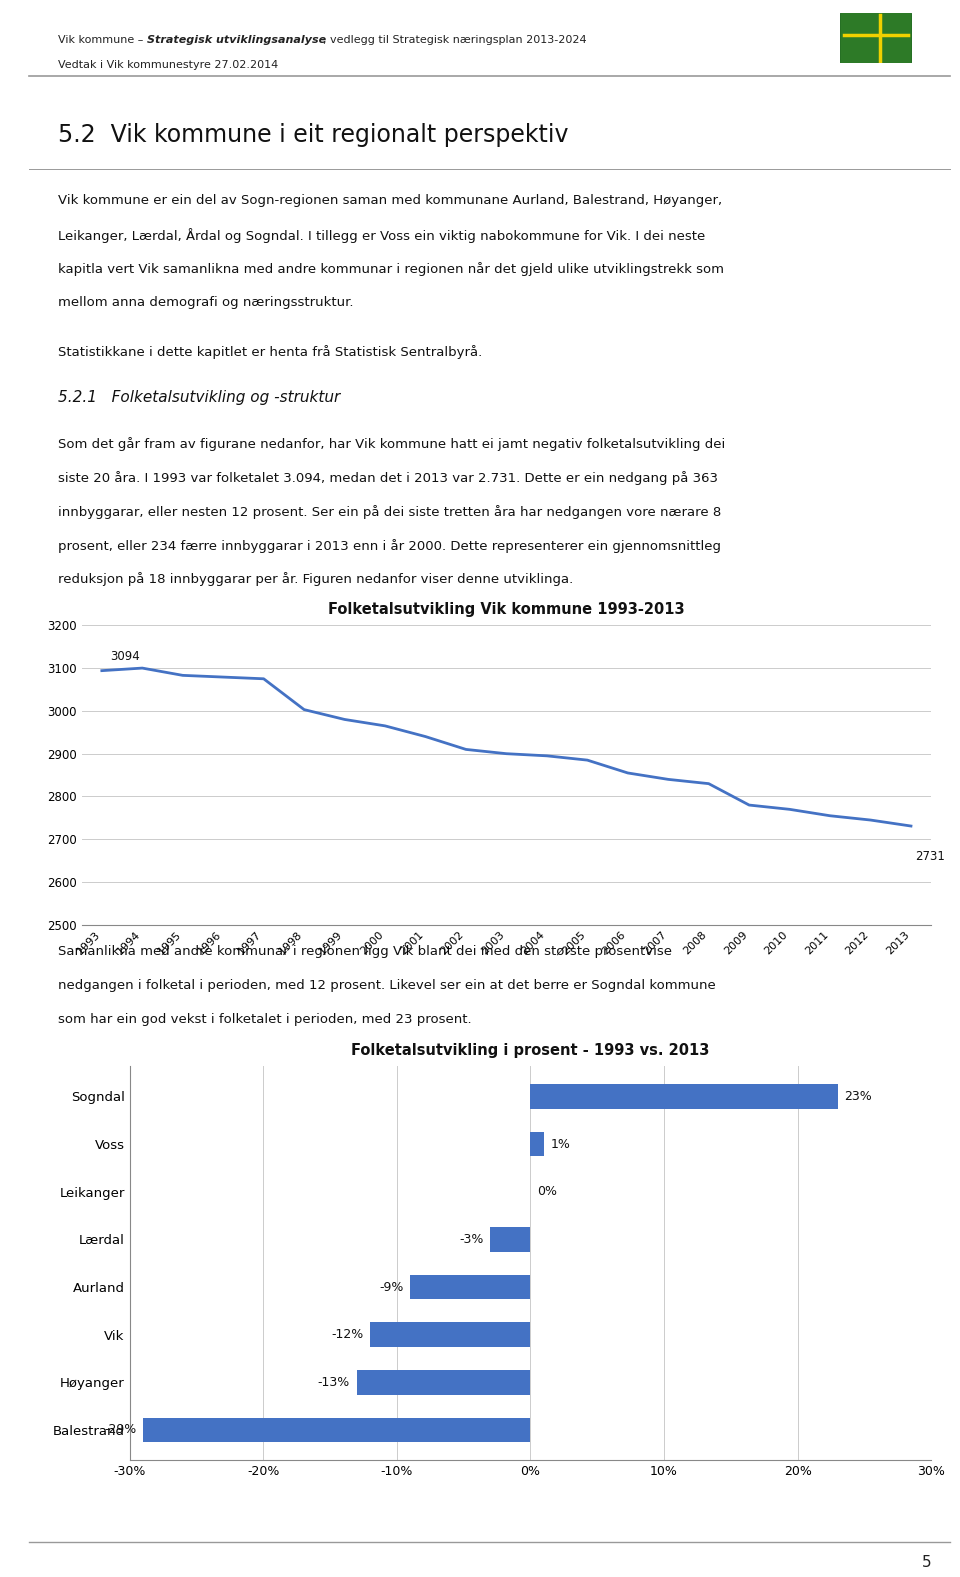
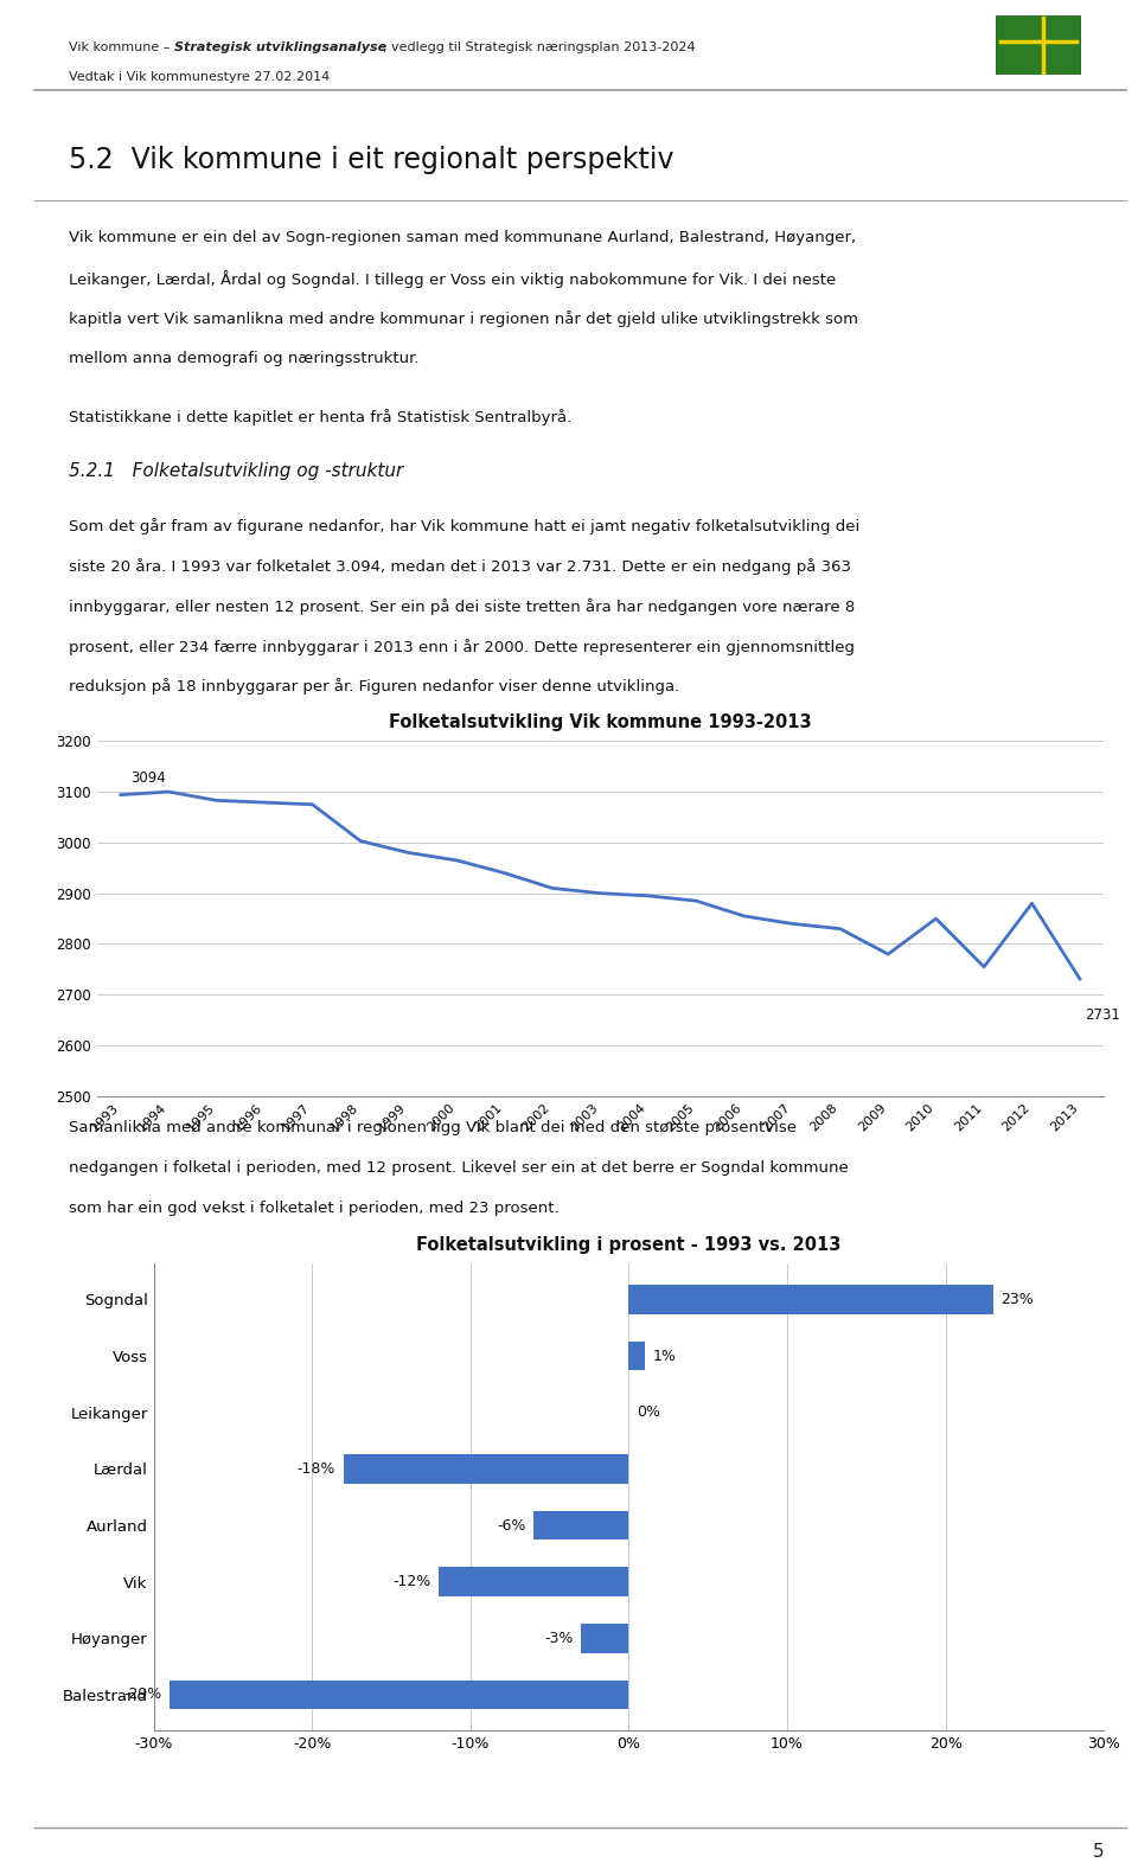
Folketalsutvikling Vik kommune 1993-2013/2010: 2770 -> 2850
Folketalsutvikling Vik kommune 1993-2013/2012: 2745 -> 2880
Folketalsutvikling i prosent - 1993 vs. 2013/Lærdal: -3% -> -18%
Folketalsutvikling i prosent - 1993 vs. 2013/Aurland: -9% -> -6%
Folketalsutvikling i prosent - 1993 vs. 2013/Høyanger: -13% -> -3%
